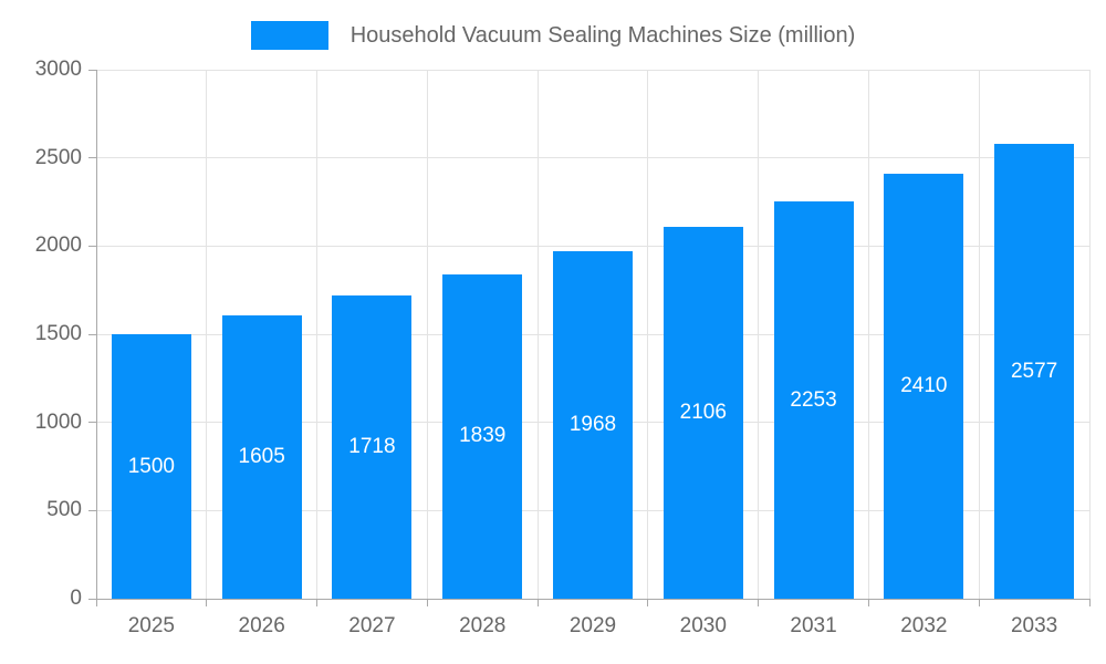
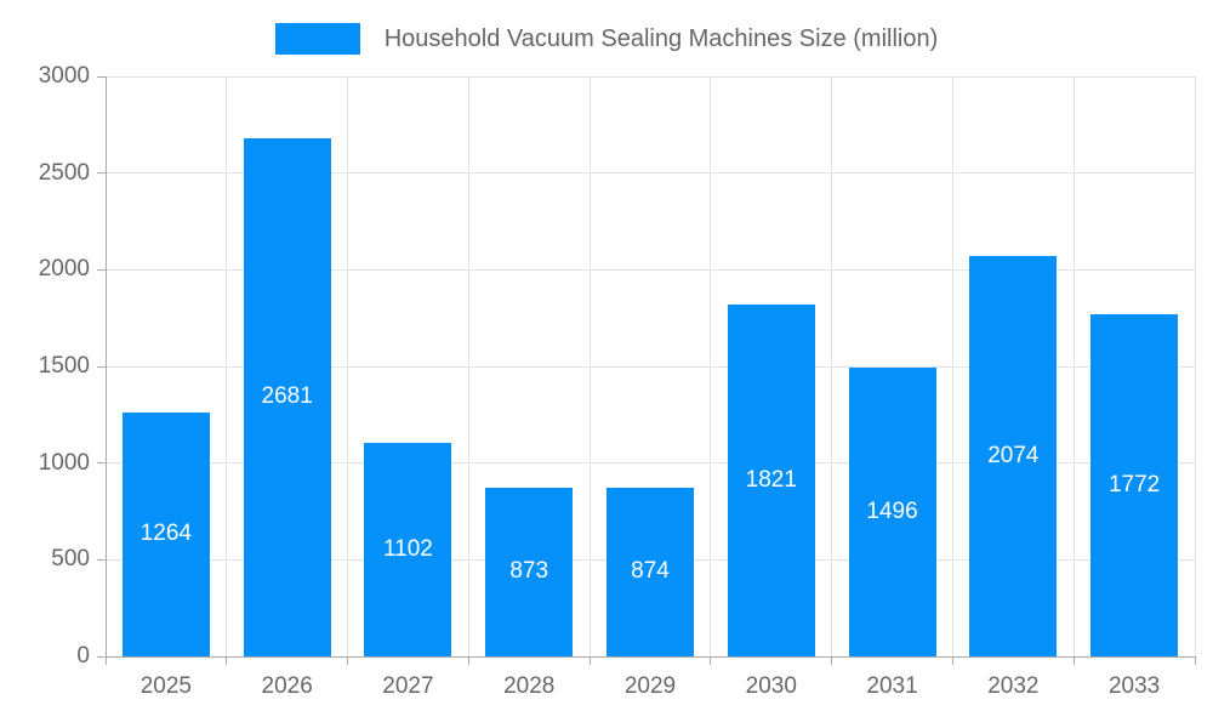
2025: 1500 -> 1264
2026: 1605 -> 2681
2027: 1718 -> 1102
2028: 1839 -> 873
2029: 1968 -> 874
2030: 2106 -> 1821
2031: 2253 -> 1496
2032: 2410 -> 2074
2033: 2577 -> 1772
